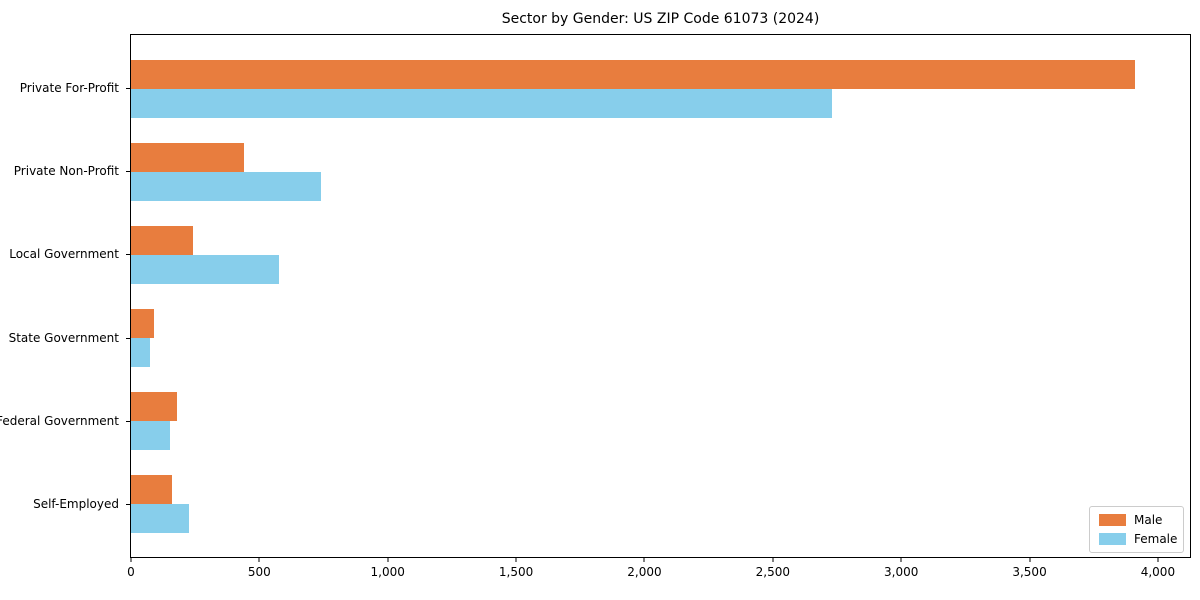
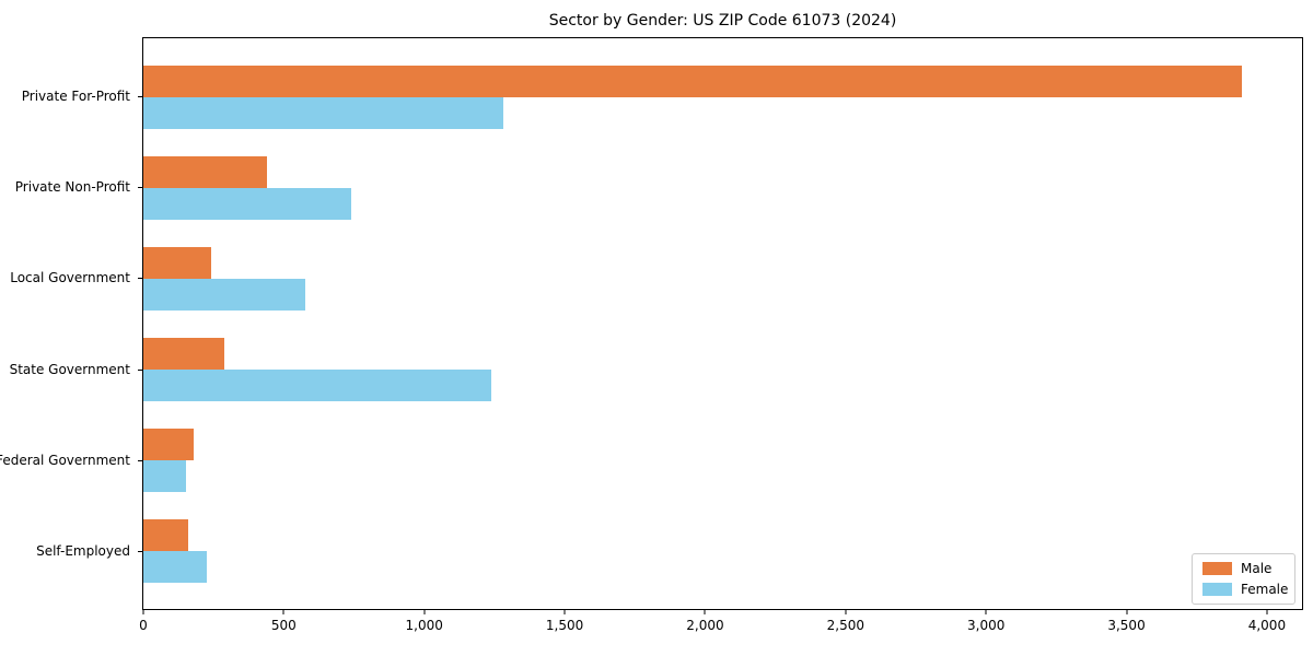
Female/Private For-Profit: 2730 -> 1280
Male/State Government: 90 -> 290
Female/State Government: 80 -> 1240
